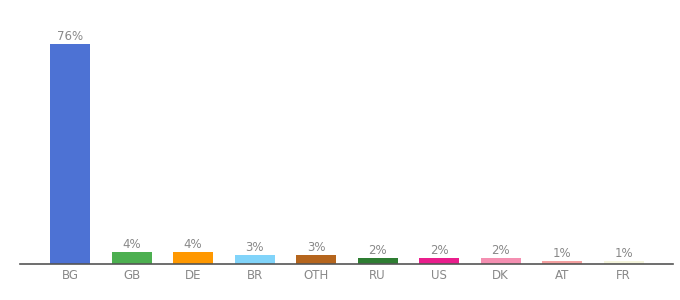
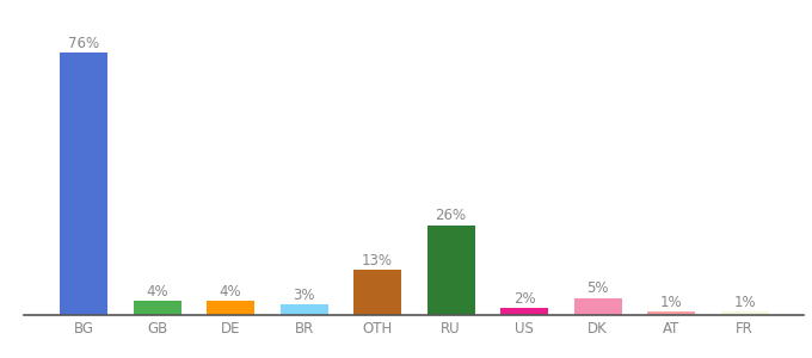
OTH: 3% -> 13%
RU: 2% -> 26%
DK: 2% -> 5%
